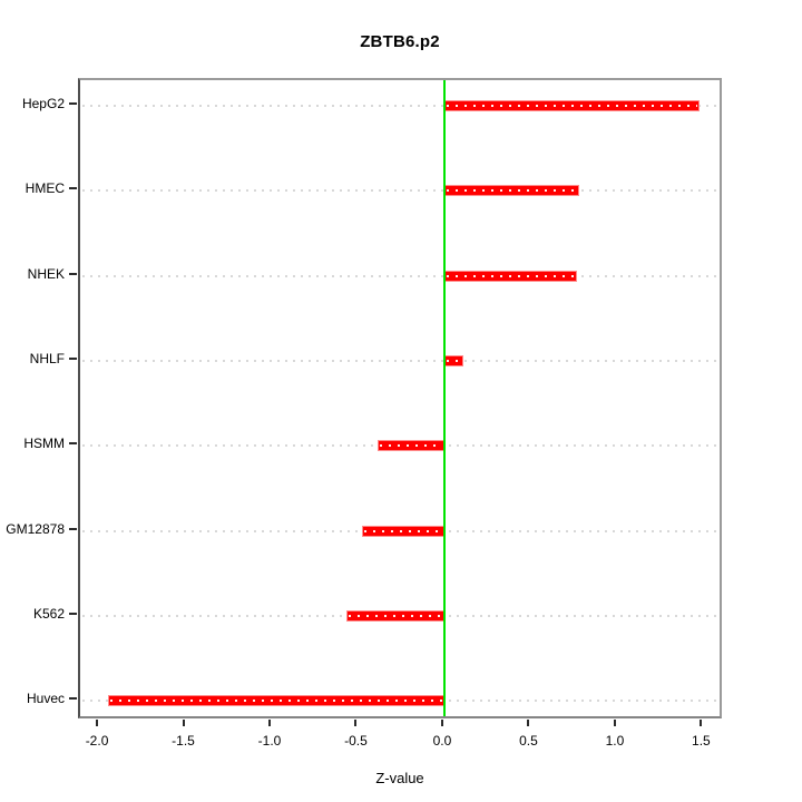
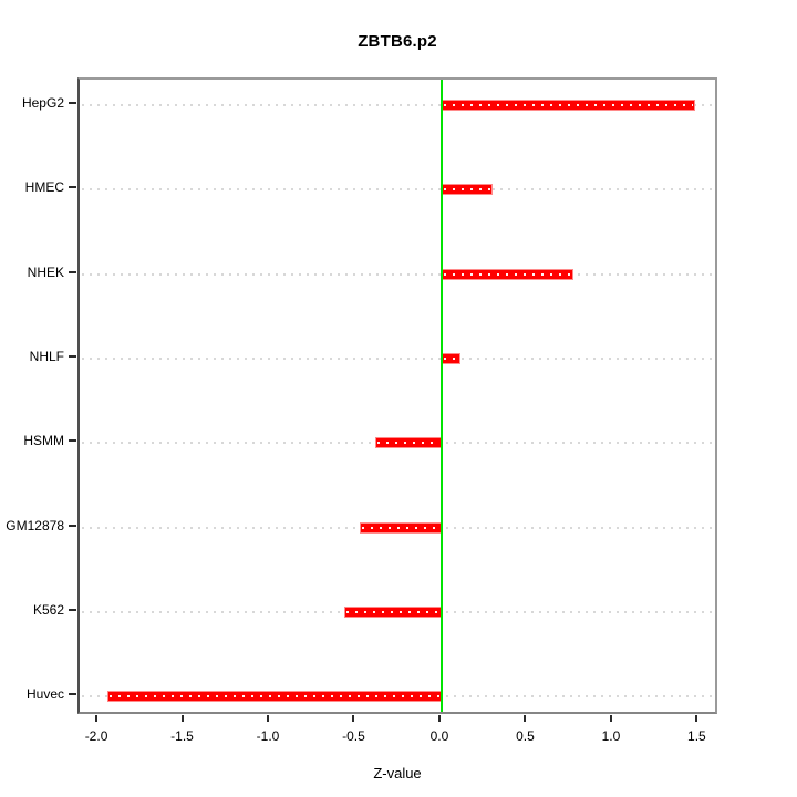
HMEC: 0.78 -> 0.30
